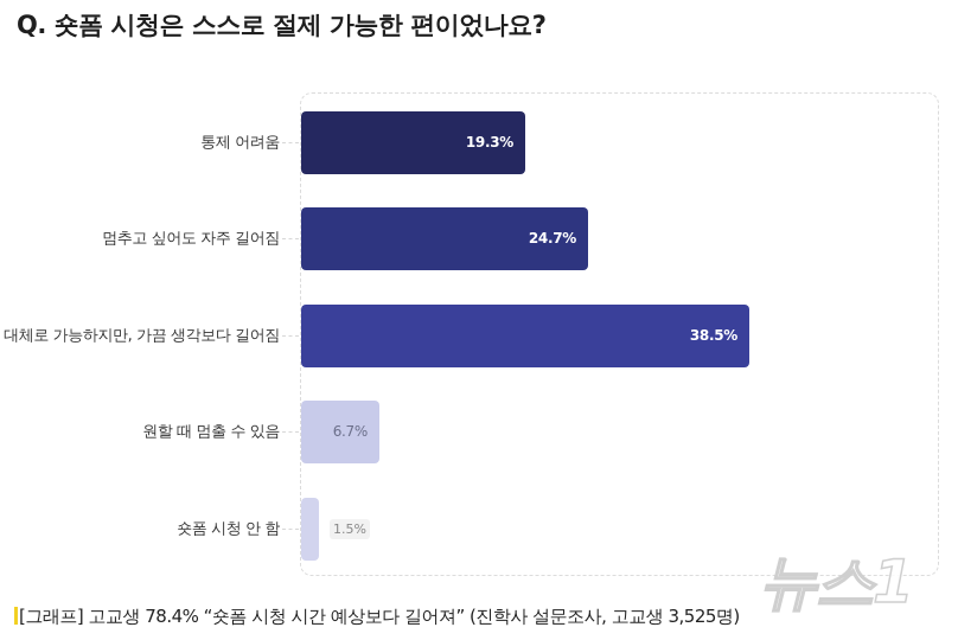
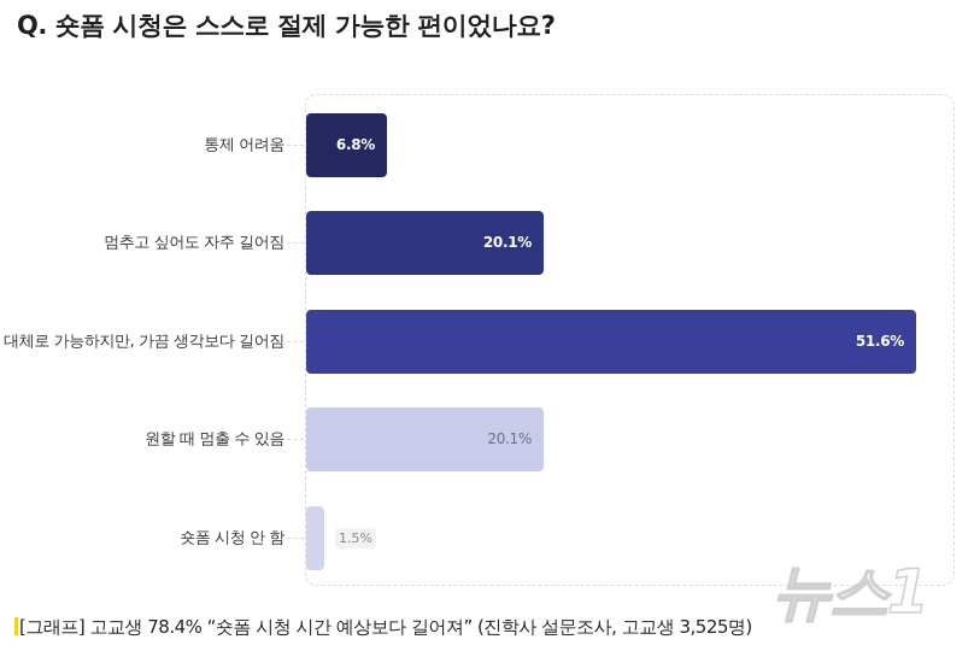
통제 어려움: 19.3% -> 6.8%
멈추고 싶어도 자주 길어짐: 24.7% -> 20.1%
대체로 가능하지만, 가끔 생각보다 길어짐: 38.5% -> 51.6%
원할 때 멈출 수 있음: 6.7% -> 20.1%
